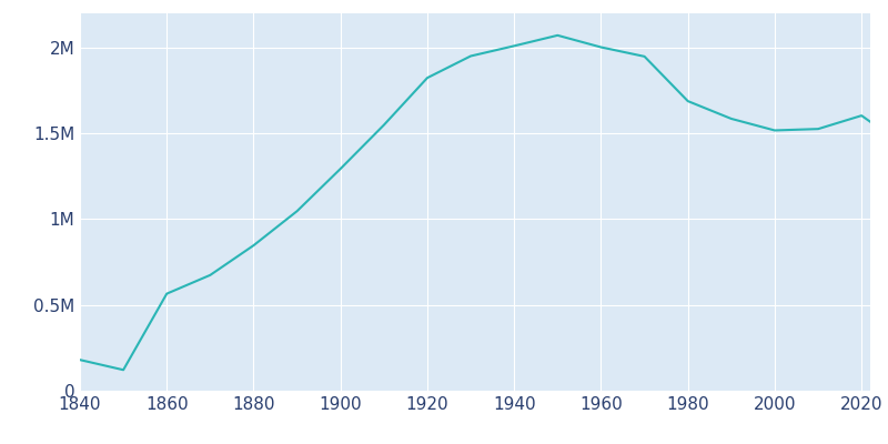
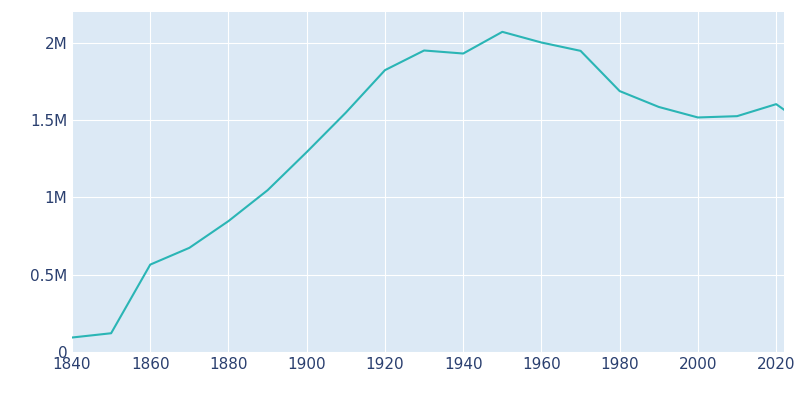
1840: 0.18M -> 0.09M
1940: 2.01M -> 1.93M
